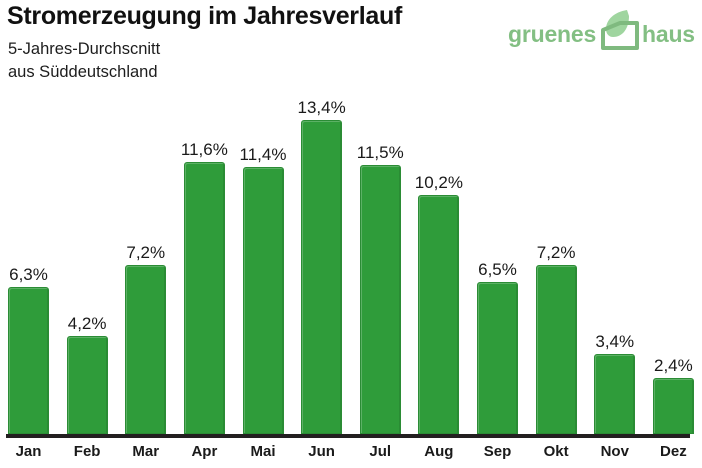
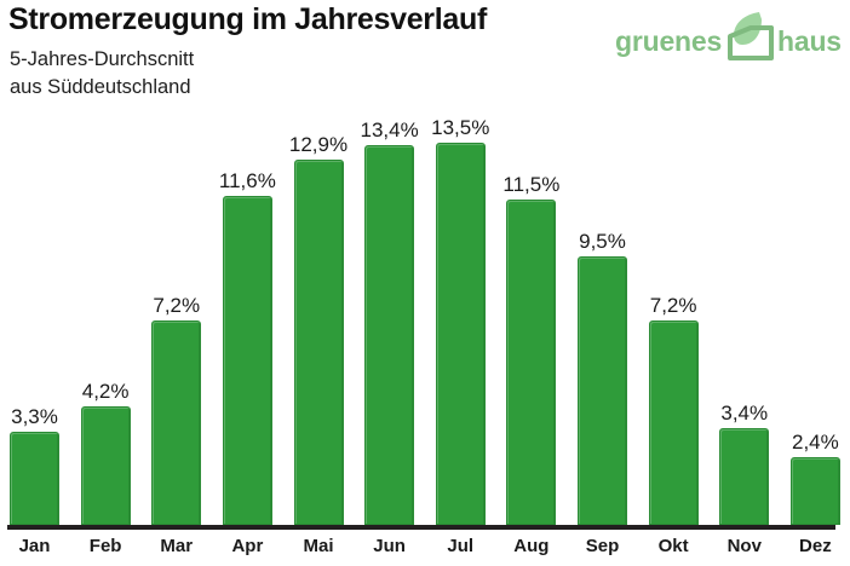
Jan: 6,3% -> 3,3%
Mai: 11,4% -> 12,9%
Jul: 11,5% -> 13,5%
Aug: 10,2% -> 11,5%
Sep: 6,5% -> 9,5%
